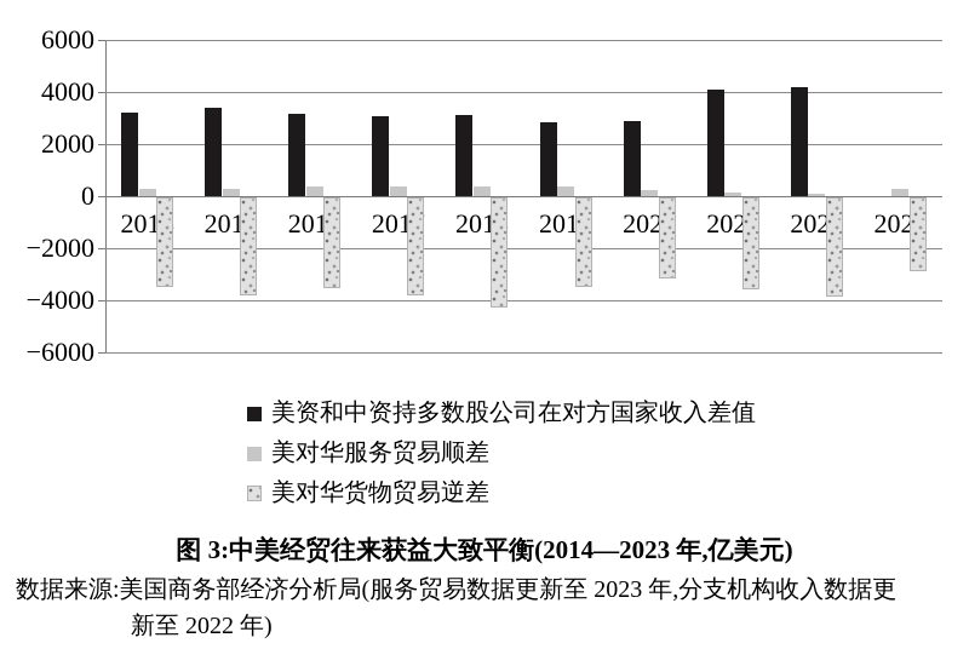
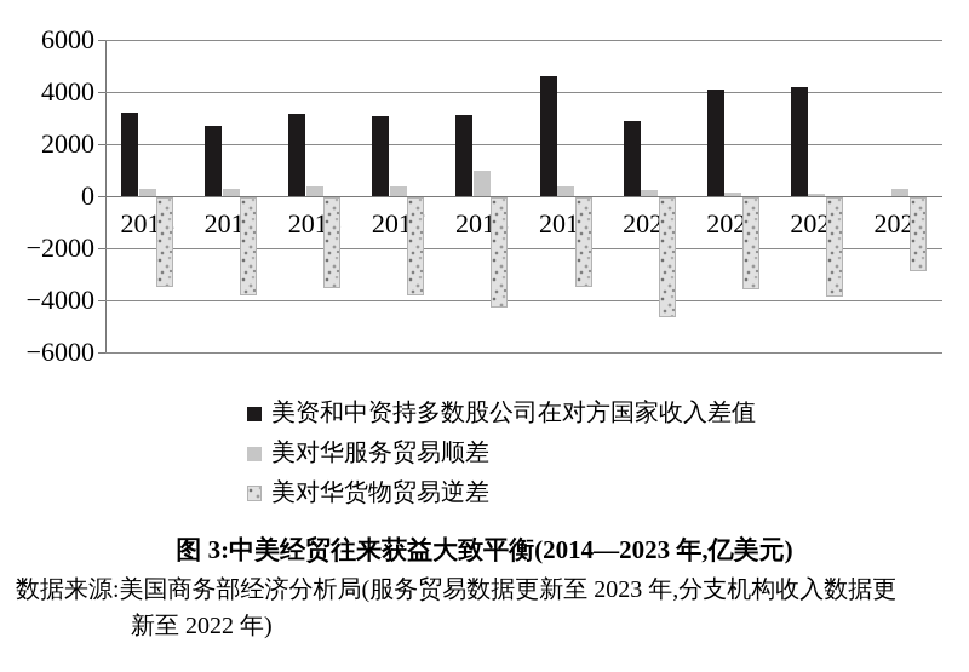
美资和中资持多数股公司在对方国家收入差值/2015: 3400 -> 2700
美对华服务贸易顺差/2018: 400 -> 1000
美资和中资持多数股公司在对方国家收入差值/2019: 2800 -> 4600
美对华货物贸易逆差/2020: -3100 -> -4600
